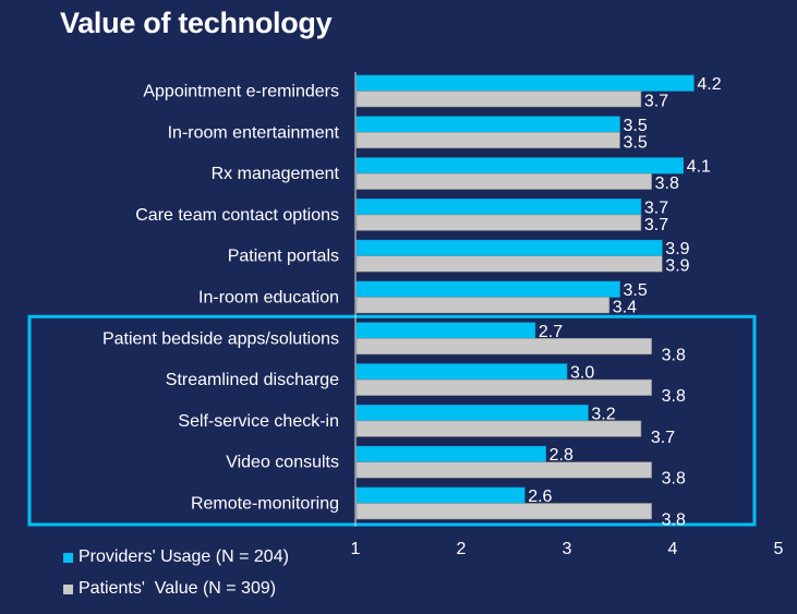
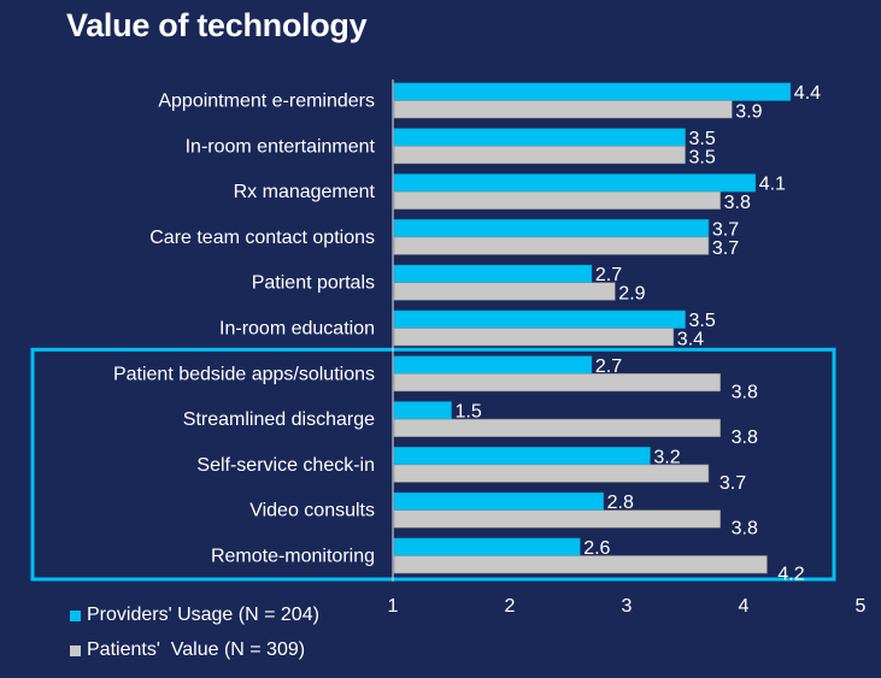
Providers' Usage (N = 204)/Appointment e-reminders: 4.2 -> 4.4
Patients' Value (N = 309)/Appointment e-reminders: 3.7 -> 3.9
Providers' Usage (N = 204)/Patient portals: 3.9 -> 2.7
Patients' Value (N = 309)/Patient portals: 3.9 -> 2.9
Providers' Usage (N = 204)/Streamlined discharge: 3.0 -> 1.5
Patients' Value (N = 309)/Remote-monitoring: 3.8 -> 4.2
